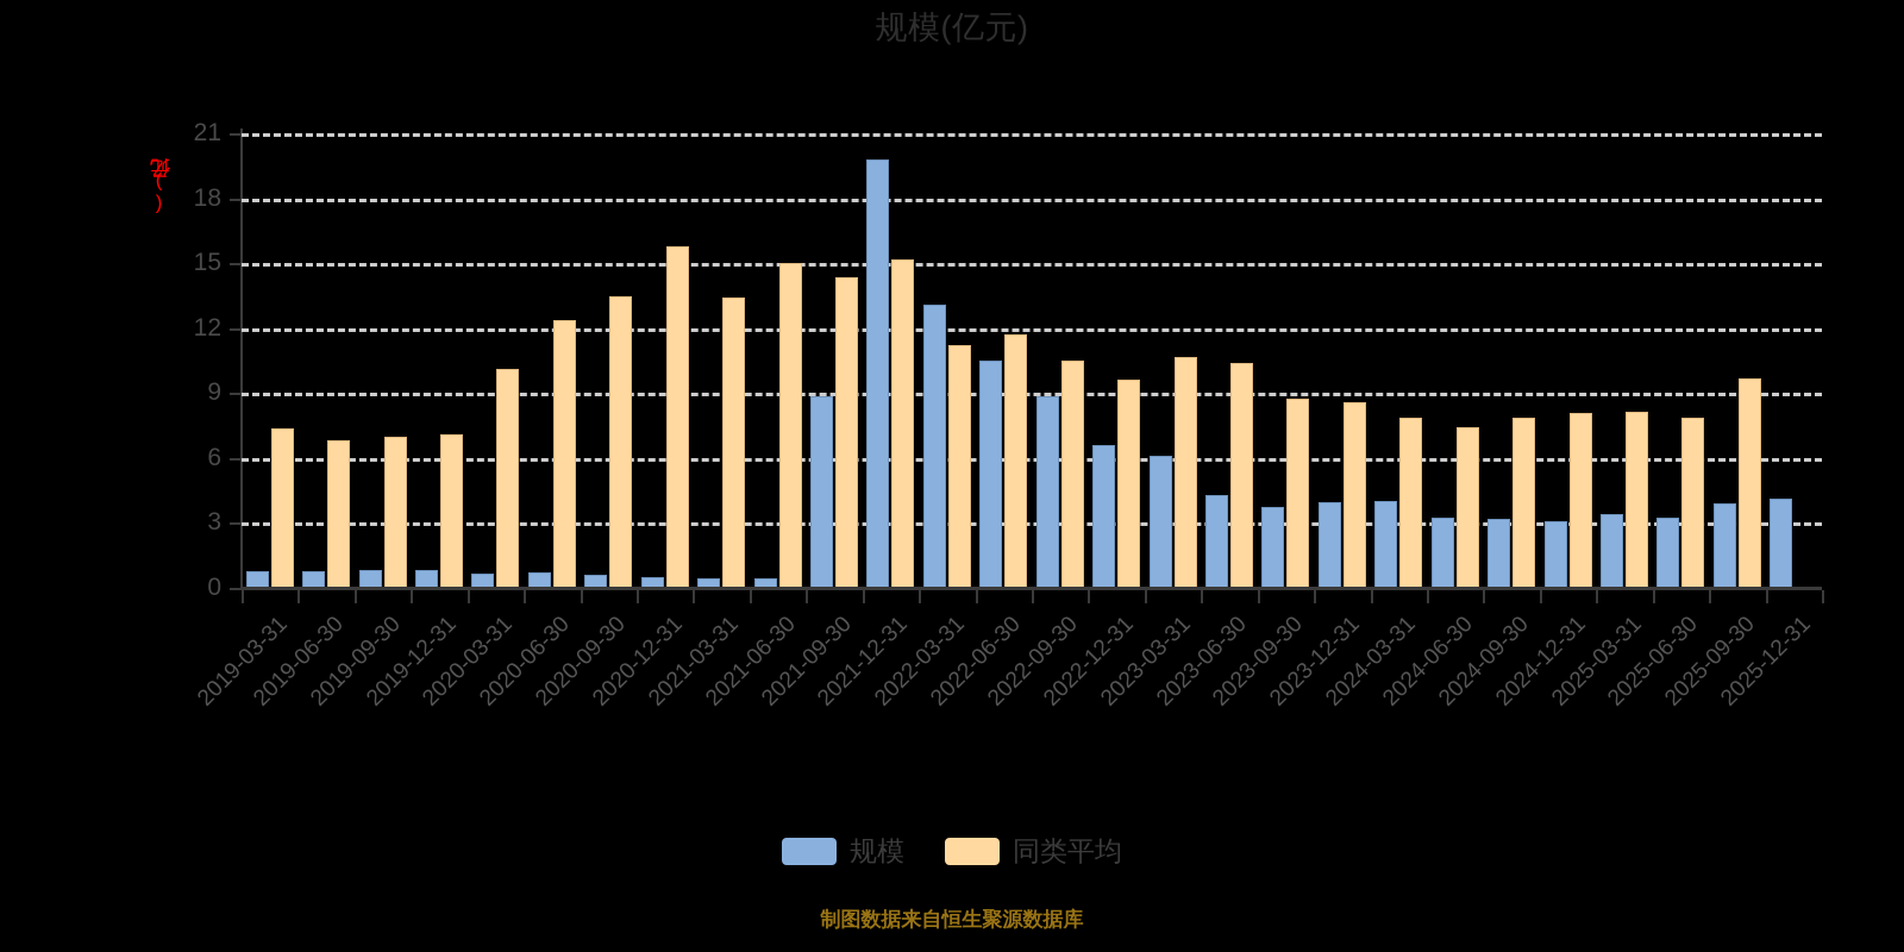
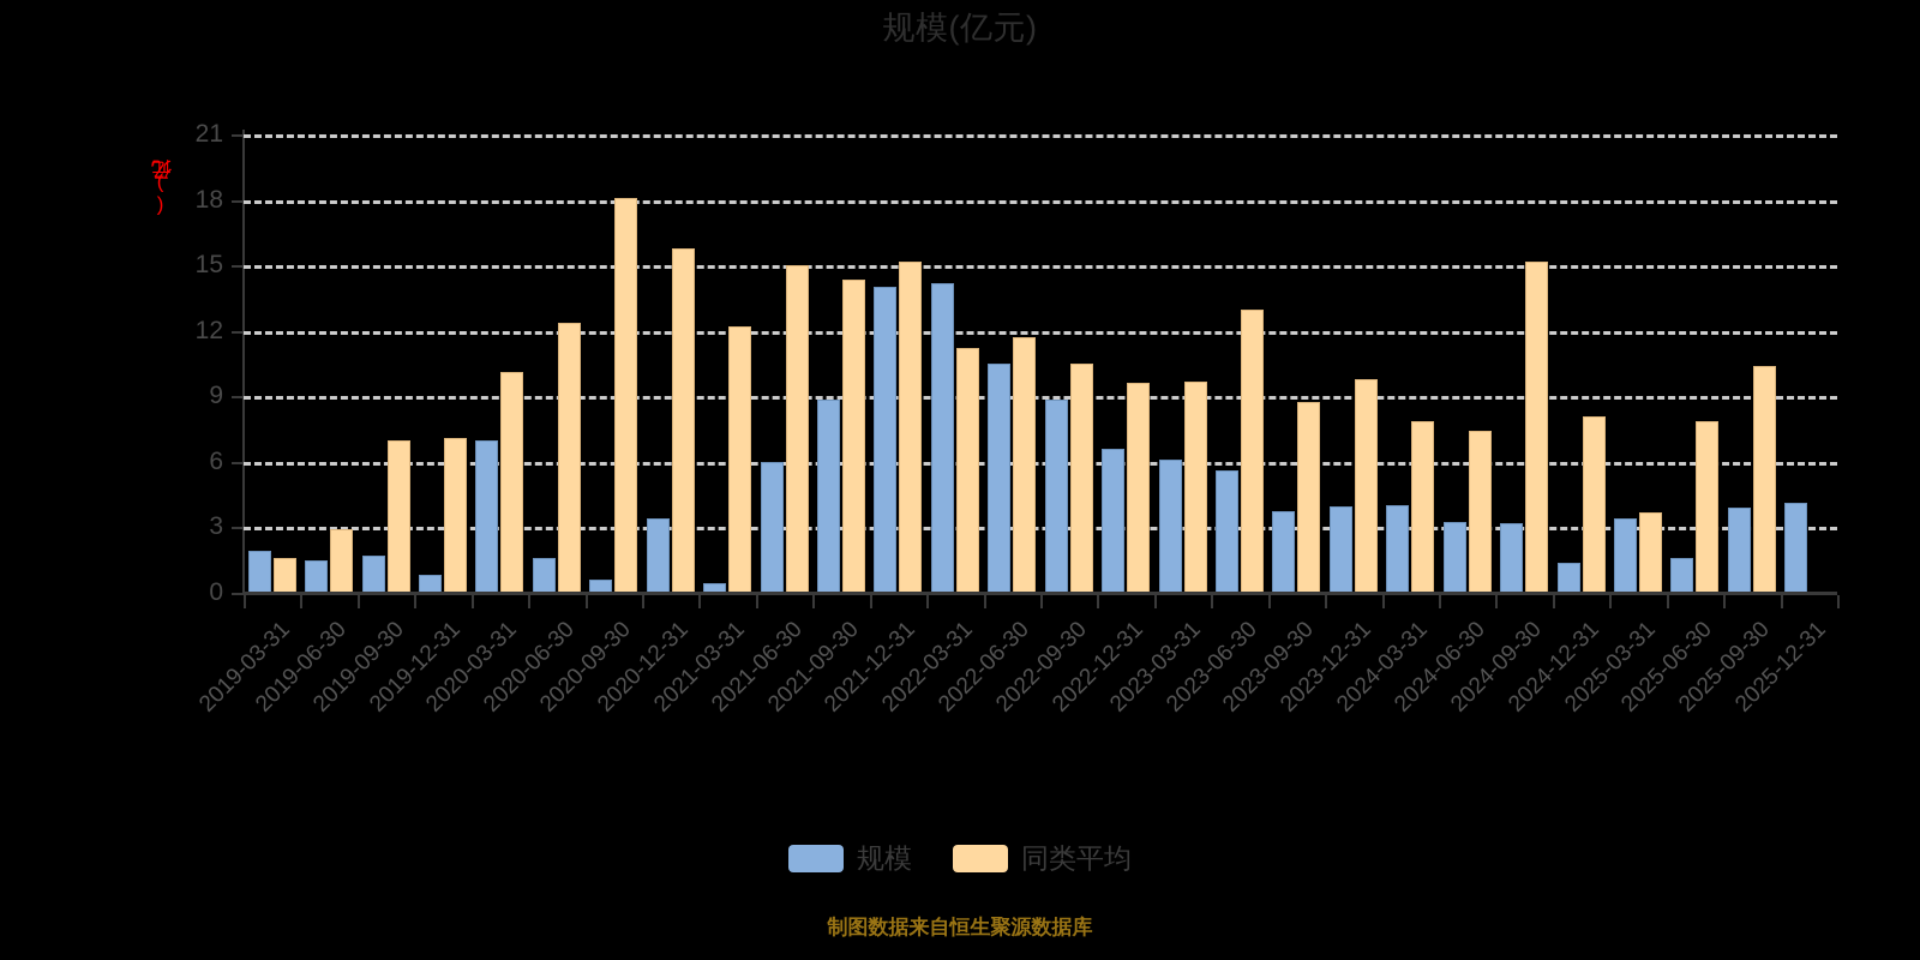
规模/2019-03-31: 0.8 -> 1.9
同类平均/2019-03-31: 7.3 -> 1.6
规模/2019-06-30: 0.8 -> 1.5
同类平均/2019-06-30: 6.8 -> 2.9
规模/2019-09-30: 0.8 -> 1.7
规模/2020-03-31: 0.7 -> 7.0
规模/2020-06-30: 0.7 -> 1.6
同类平均/2020-09-30: 13.4 -> 18.1
规模/2020-12-31: 0.5 -> 3.4
同类平均/2021-03-31: 13.4 -> 12.2
规模/2021-06-30: 0.5 -> 6.0
规模/2021-12-31: 19.8 -> 14.0
规模/2022-03-31: 13.1 -> 14.2
同类平均/2023-03-31: 10.7 -> 9.7
规模/2023-06-30: 4.3 -> 5.6
同类平均/2023-06-30: 10.4 -> 13.0
同类平均/2023-12-31: 8.6 -> 9.8
同类平均/2024-09-30: 7.8 -> 15.2
规模/2024-12-31: 3.1 -> 1.4
同类平均/2025-03-31: 8.2 -> 3.7
规模/2025-06-30: 3.2 -> 1.6
同类平均/2025-09-30: 9.7 -> 10.4
